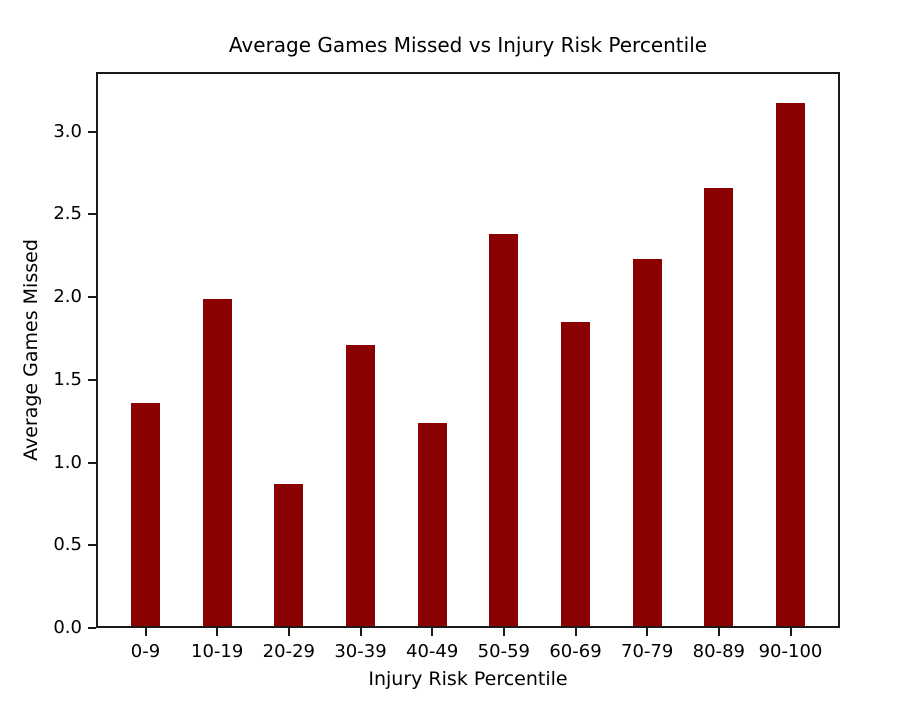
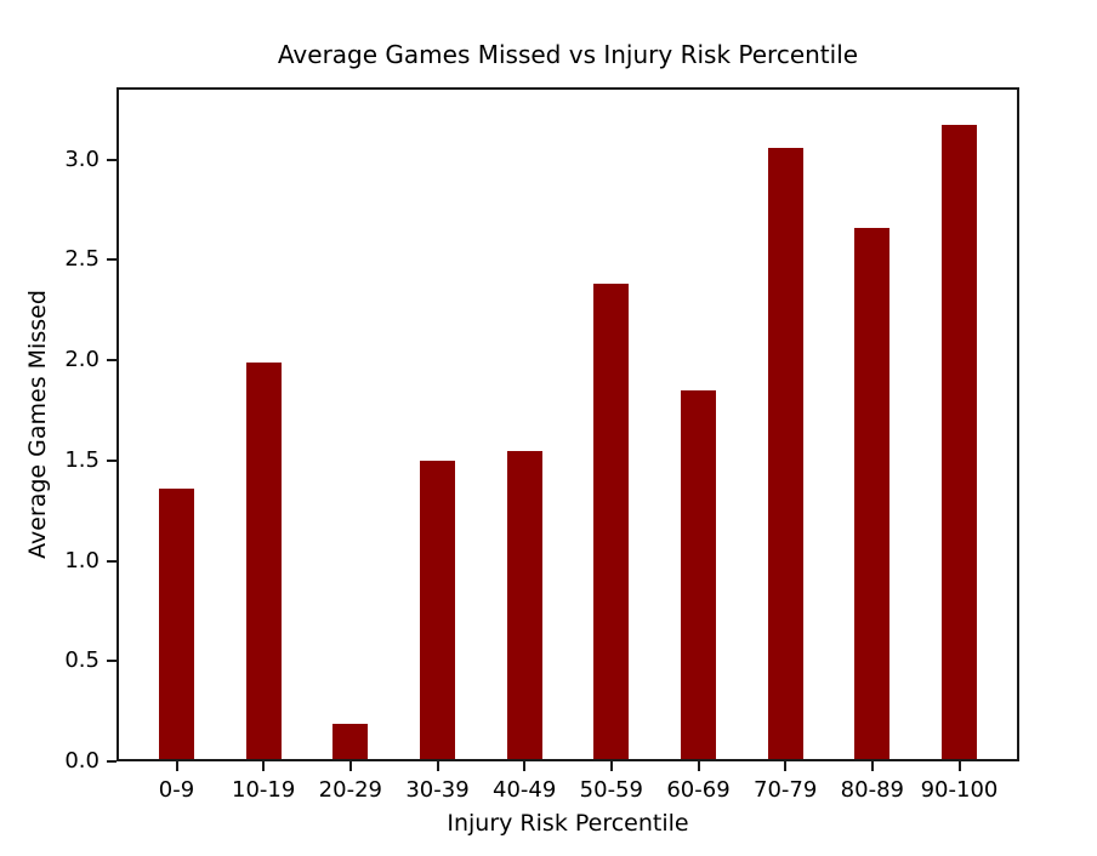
20-29: 0.87 -> 0.19
30-39: 1.71 -> 1.50
40-49: 1.24 -> 1.55
70-79: 2.23 -> 3.06
